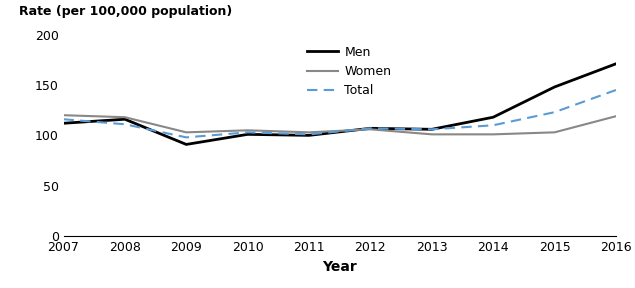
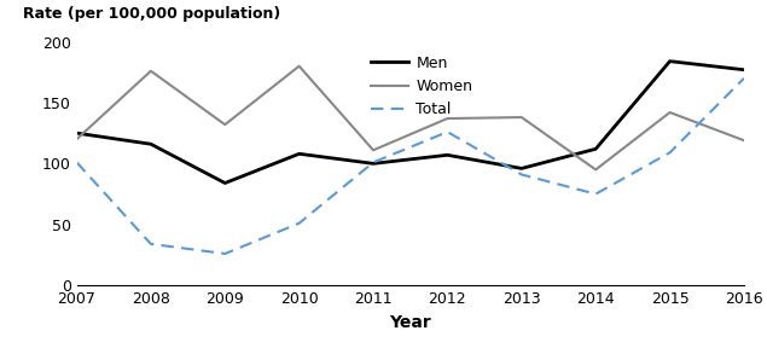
Men/2007: 112 -> 125
Total/2007: 116 -> 101
Women/2008: 118 -> 176
Total/2008: 111 -> 34
Men/2009: 91 -> 84
Women/2009: 103 -> 132
Total/2009: 98 -> 26
Men/2010: 101 -> 108
Women/2010: 105 -> 180
Total/2010: 103 -> 51
Women/2011: 103 -> 111
Women/2012: 106 -> 137
Total/2012: 107 -> 126
Men/2013: 106 -> 96
Women/2013: 101 -> 138
Total/2013: 106 -> 91
Men/2014: 118 -> 112
Women/2014: 101 -> 95
Total/2014: 110 -> 75
Men/2015: 148 -> 184
Women/2015: 103 -> 142
Total/2015: 123 -> 109
Men/2016: 171 -> 177
Total/2016: 145 -> 170
